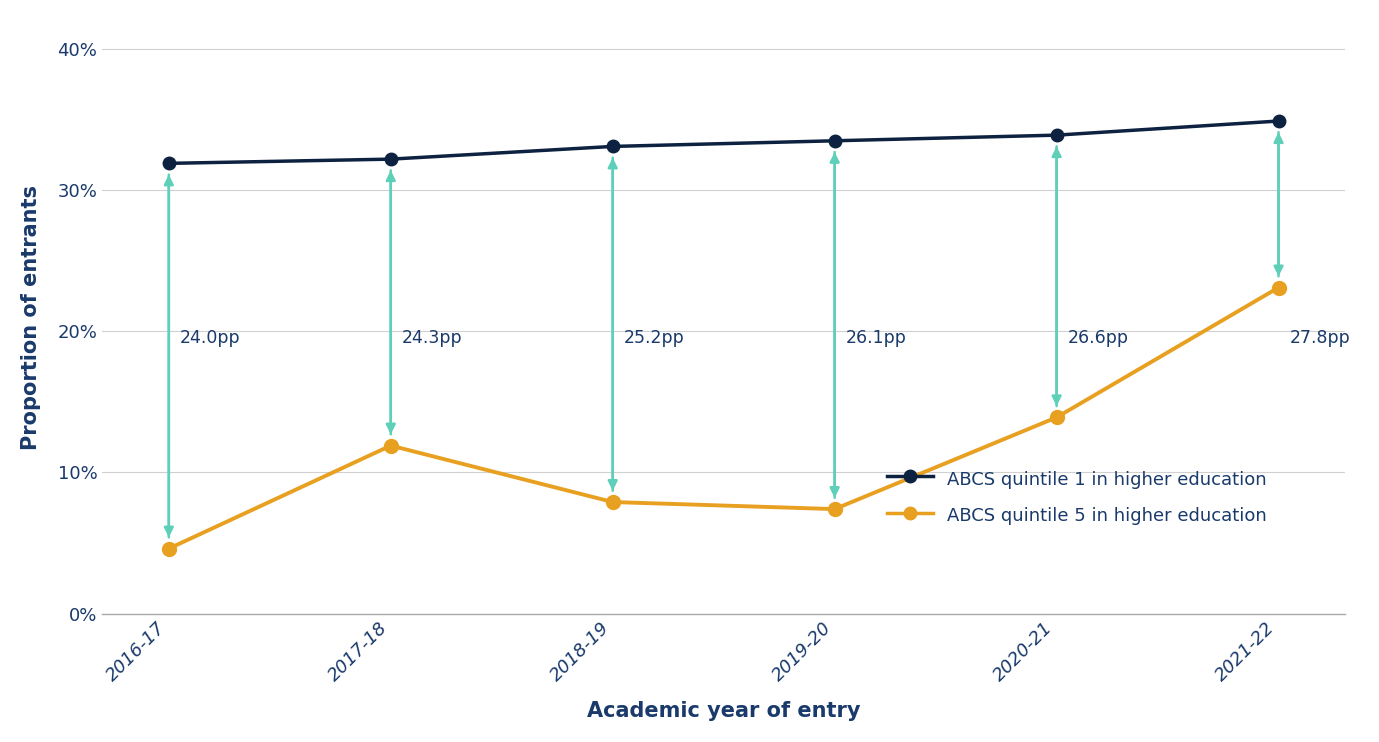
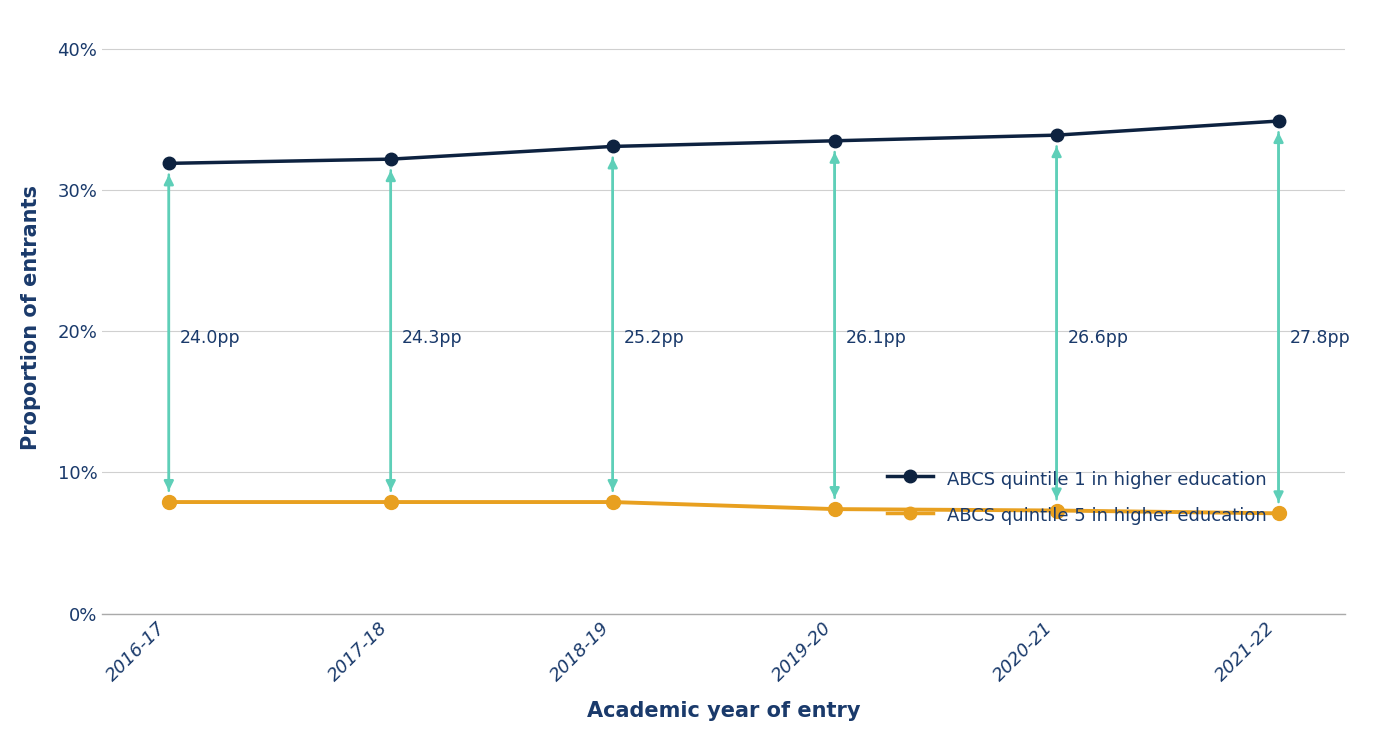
ABCS quintile 5 in higher education/2016-17: 4.6% -> 7.9%
ABCS quintile 5 in higher education/2017-18: 11.9% -> 7.9%
ABCS quintile 5 in higher education/2020-21: 13.9% -> 7.3%
ABCS quintile 5 in higher education/2021-22: 23.1% -> 7.1%
